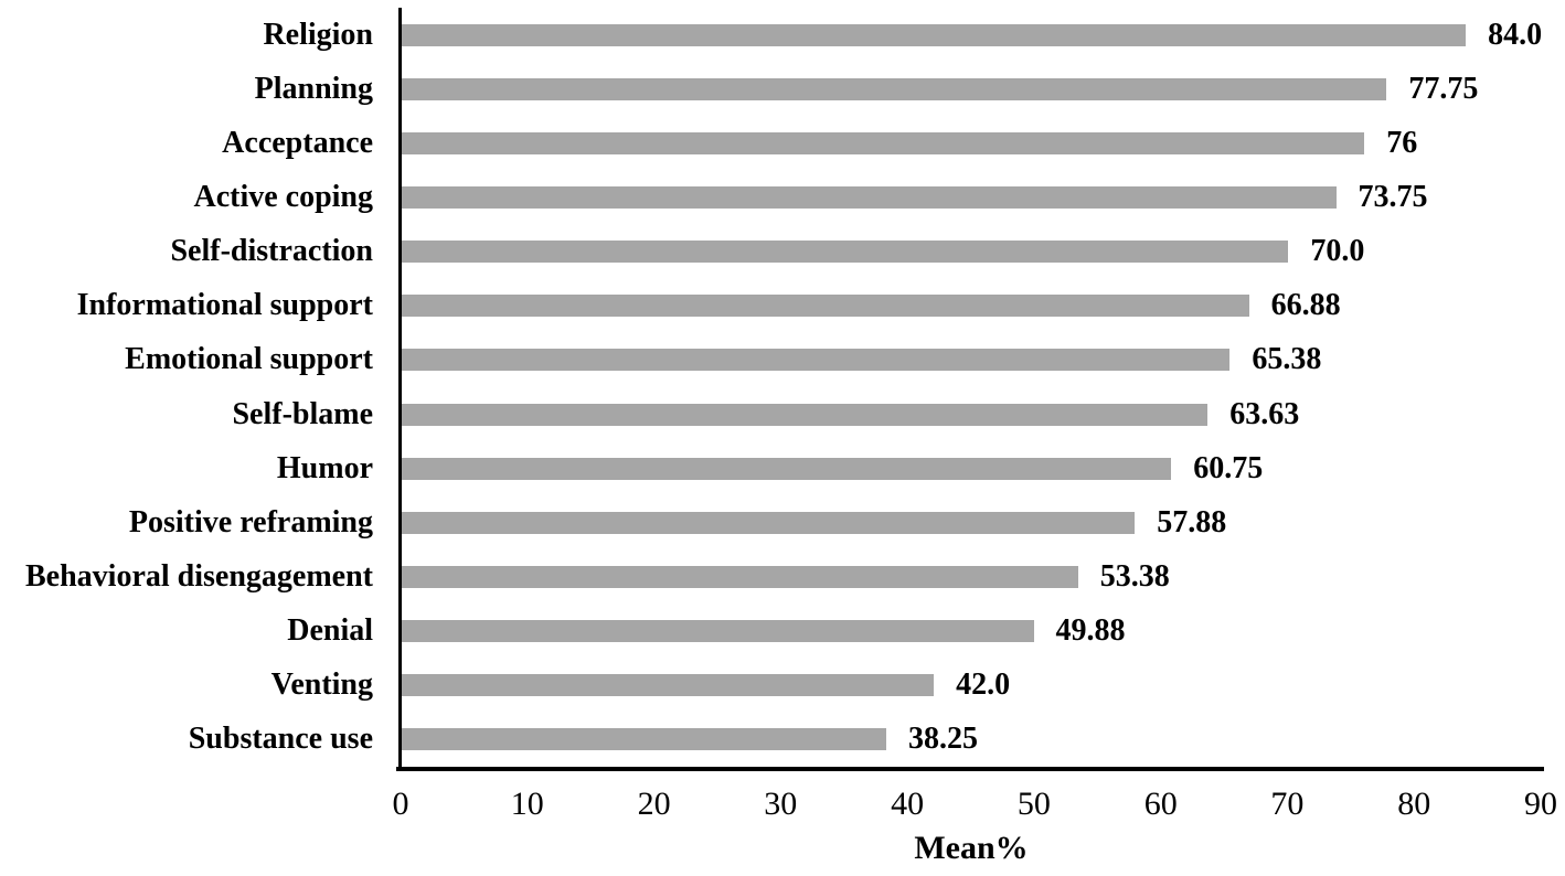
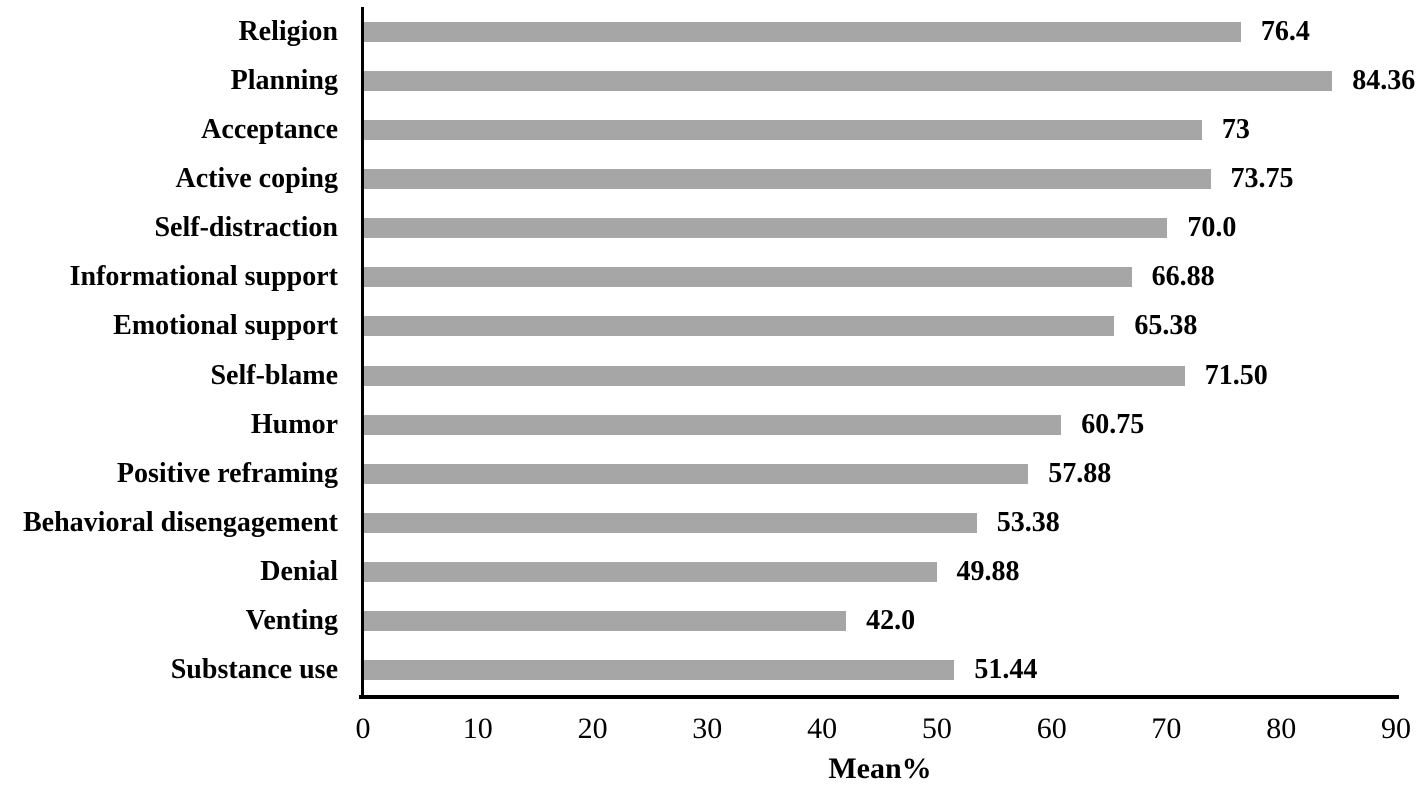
Religion: 84.0 -> 76.4
Planning: 77.75 -> 84.36
Acceptance: 76 -> 73
Self-blame: 63.63 -> 71.50
Substance use: 38.25 -> 51.44
